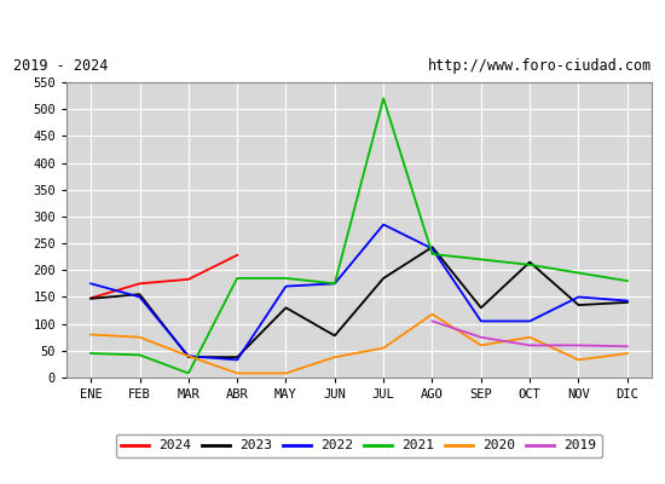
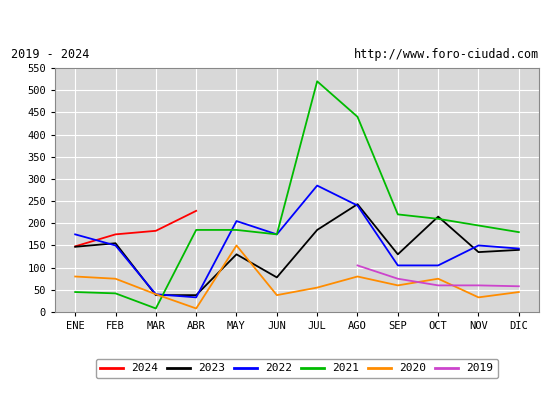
2022/MAY: 170 -> 205
2020/MAY: 8 -> 150
2021/AGO: 230 -> 440
2020/AGO: 118 -> 80
